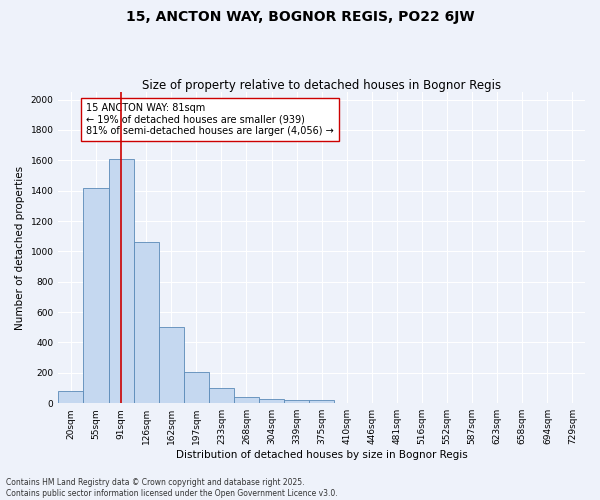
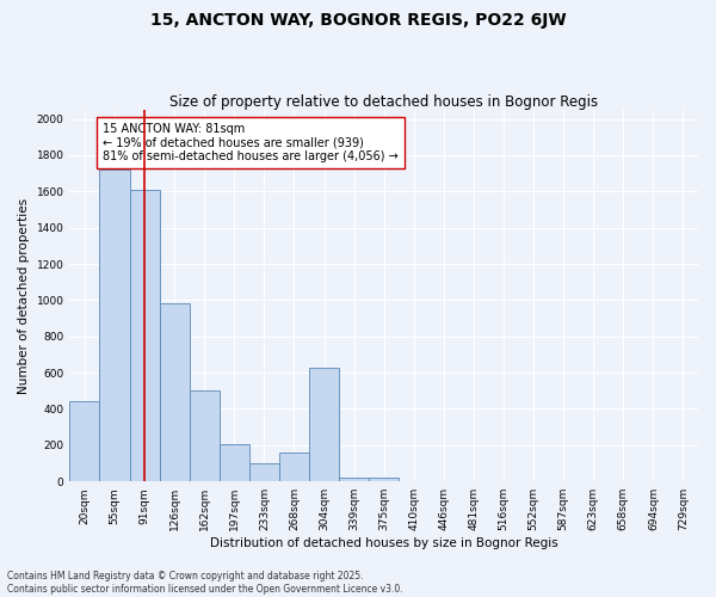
20sqm: 80 -> 440
55sqm: 1420 -> 1720
126sqm: 1060 -> 980
268sqm: 40 -> 160
304sqm: 30 -> 630
